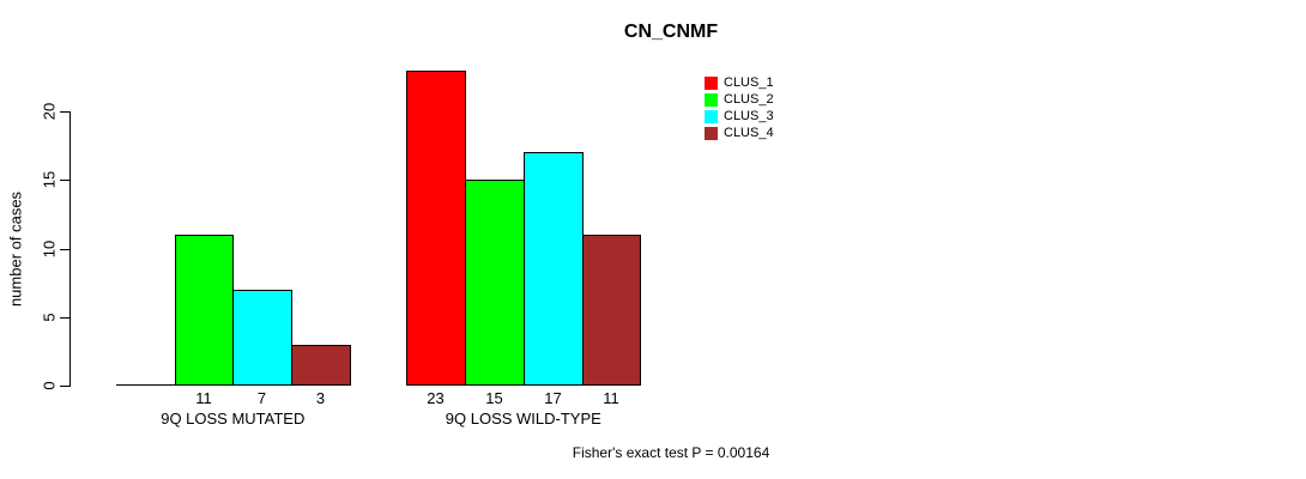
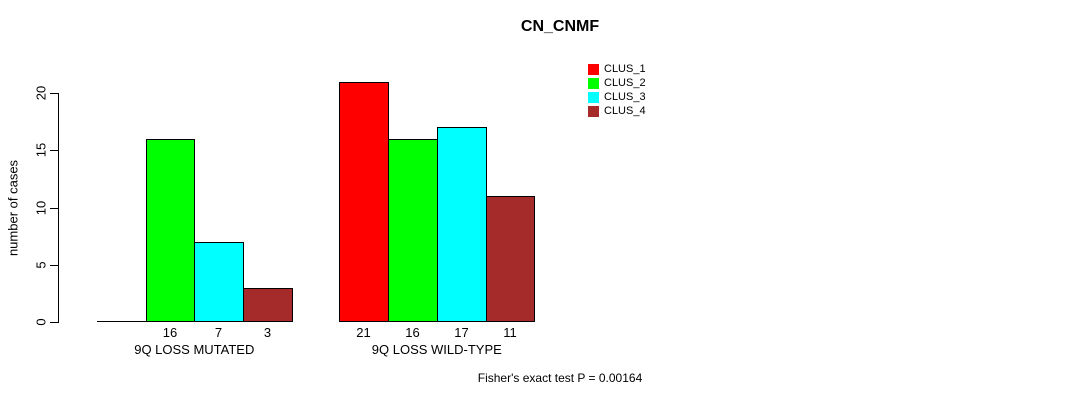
CLUS_2/9Q LOSS MUTATED: 11 -> 16
CLUS_1/9Q LOSS WILD-TYPE: 23 -> 21
CLUS_2/9Q LOSS WILD-TYPE: 15 -> 16
